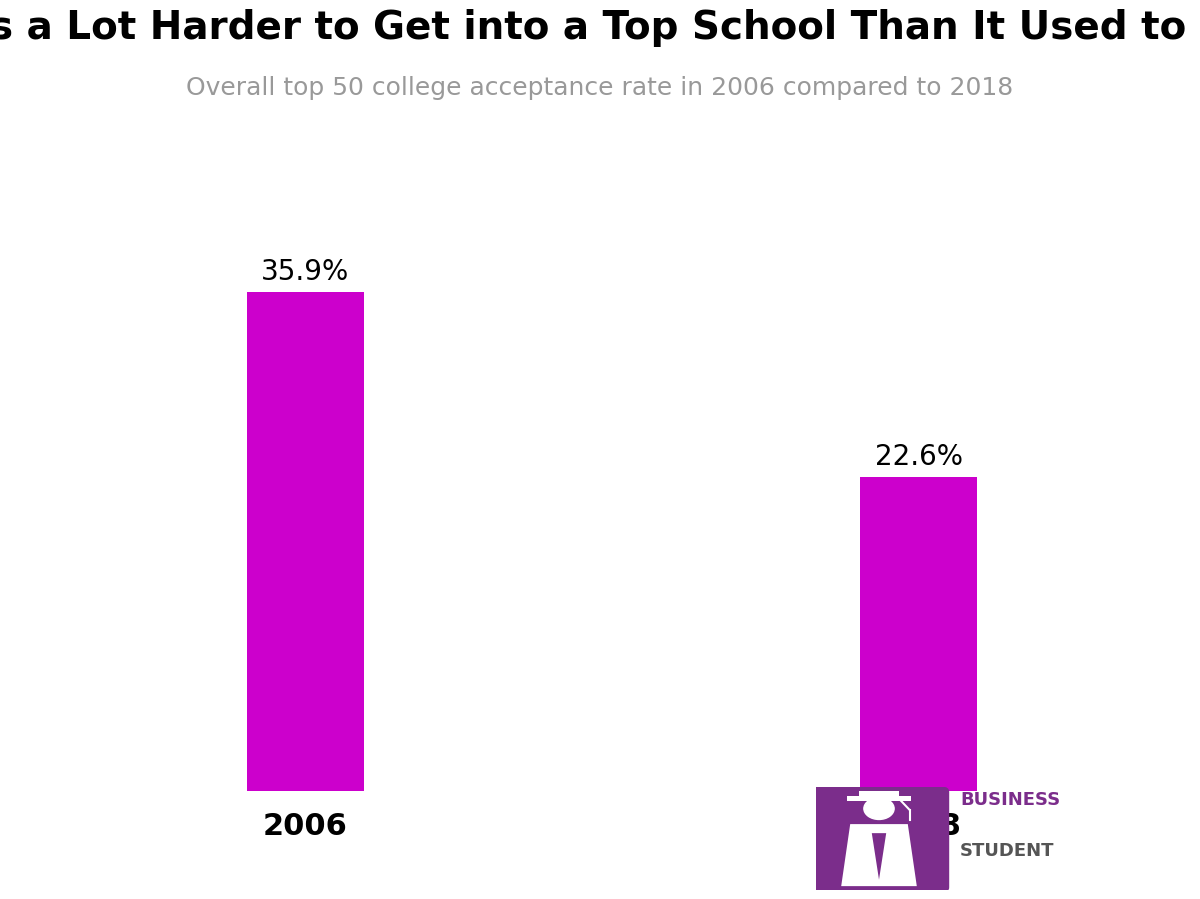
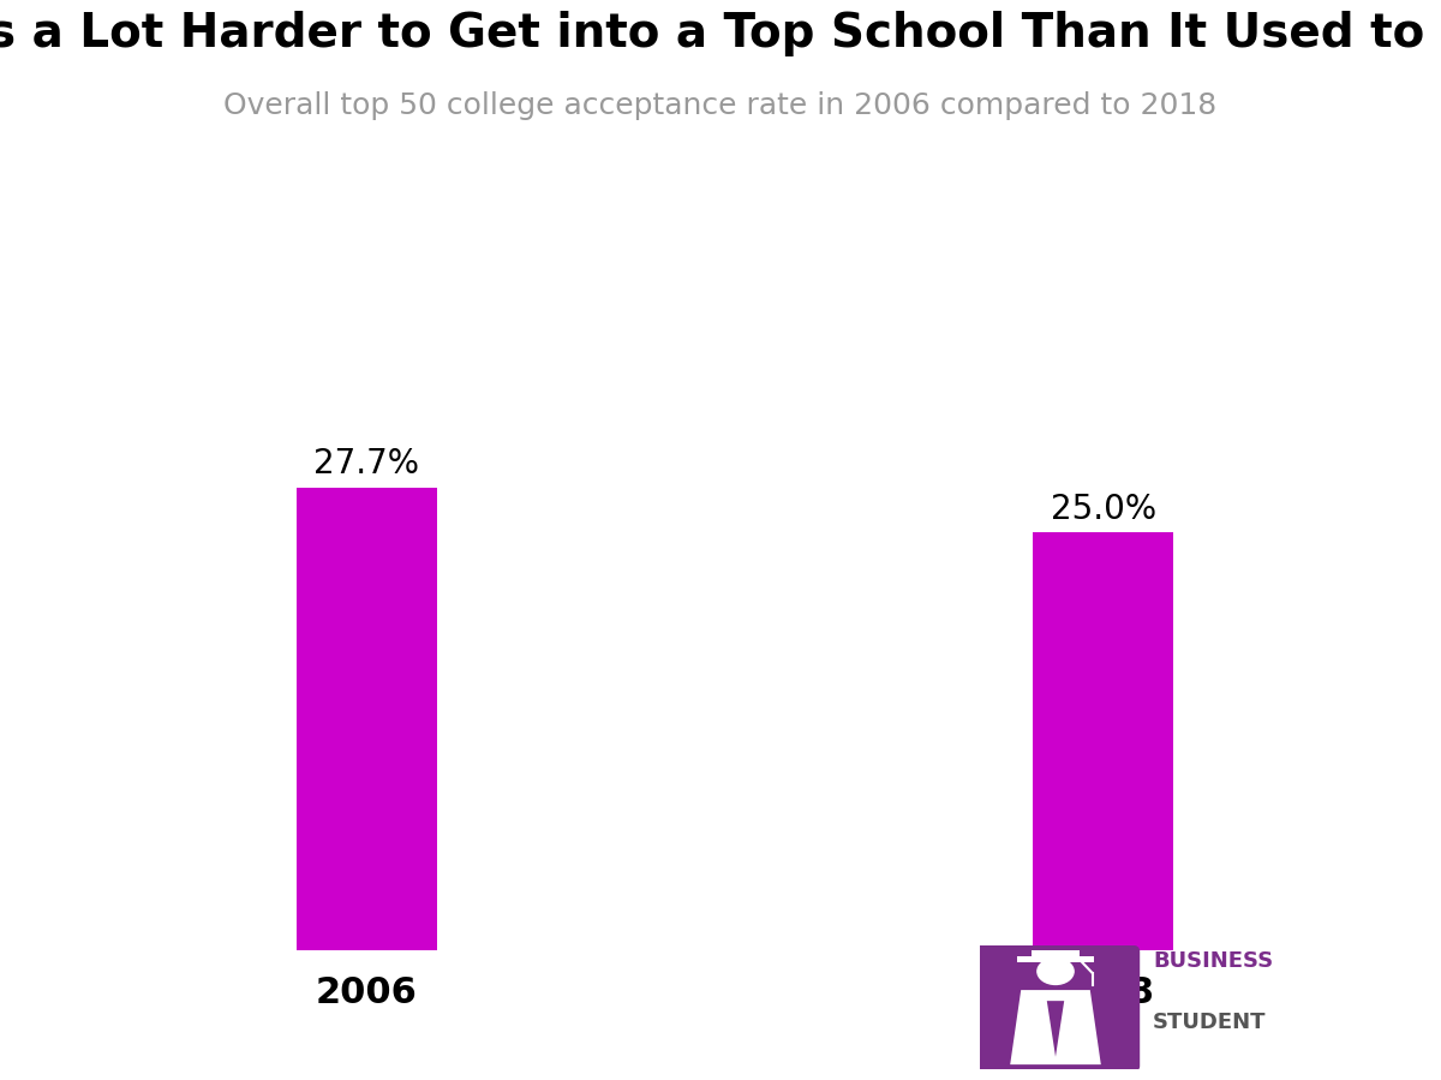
2006: 35.9% -> 27.7%
2018: 22.6% -> 25.0%
